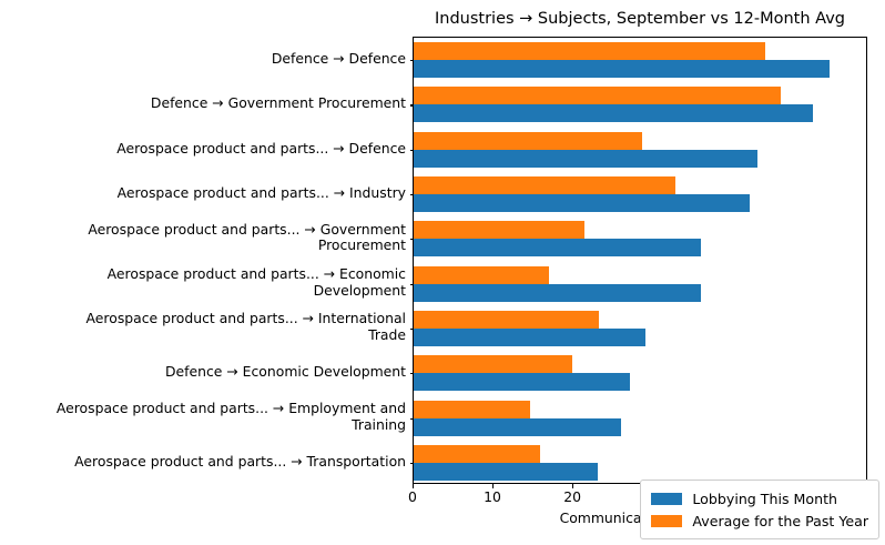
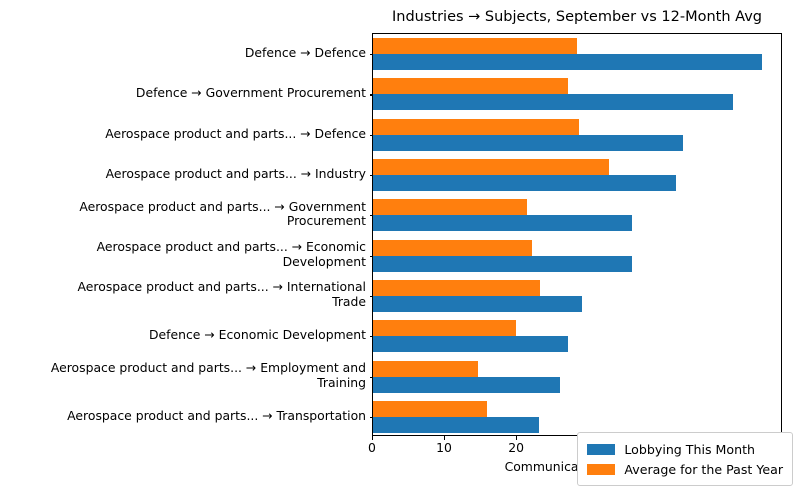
Lobbying This Month/Defence → Defence: 52 -> 54
Average for the Past Year/Defence → Defence: 44 -> 28
Average for the Past Year/Defence → Government Procurement: 46 -> 27
Average for the Past Year/Aerospace product and parts... → Economic Development: 17 -> 22
